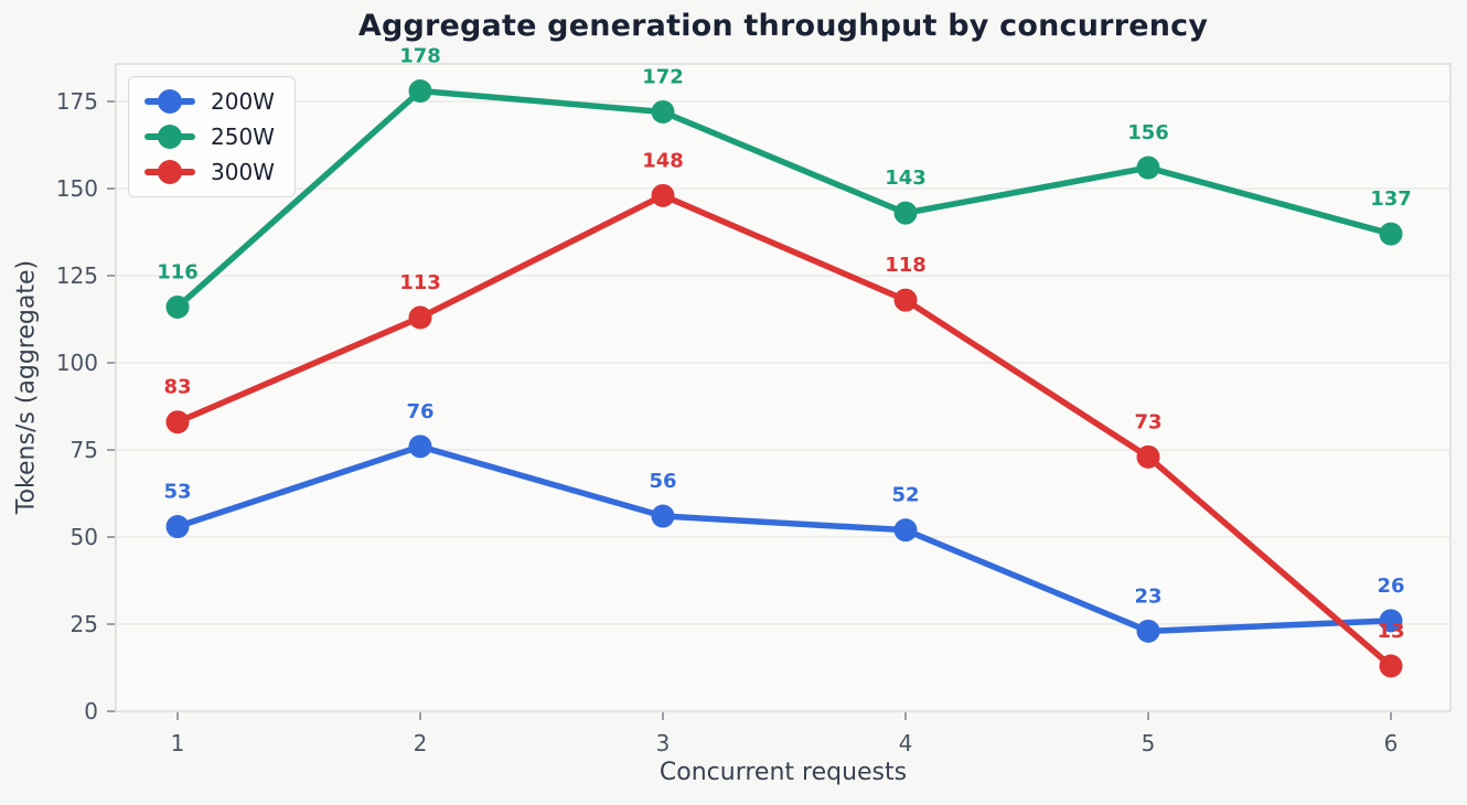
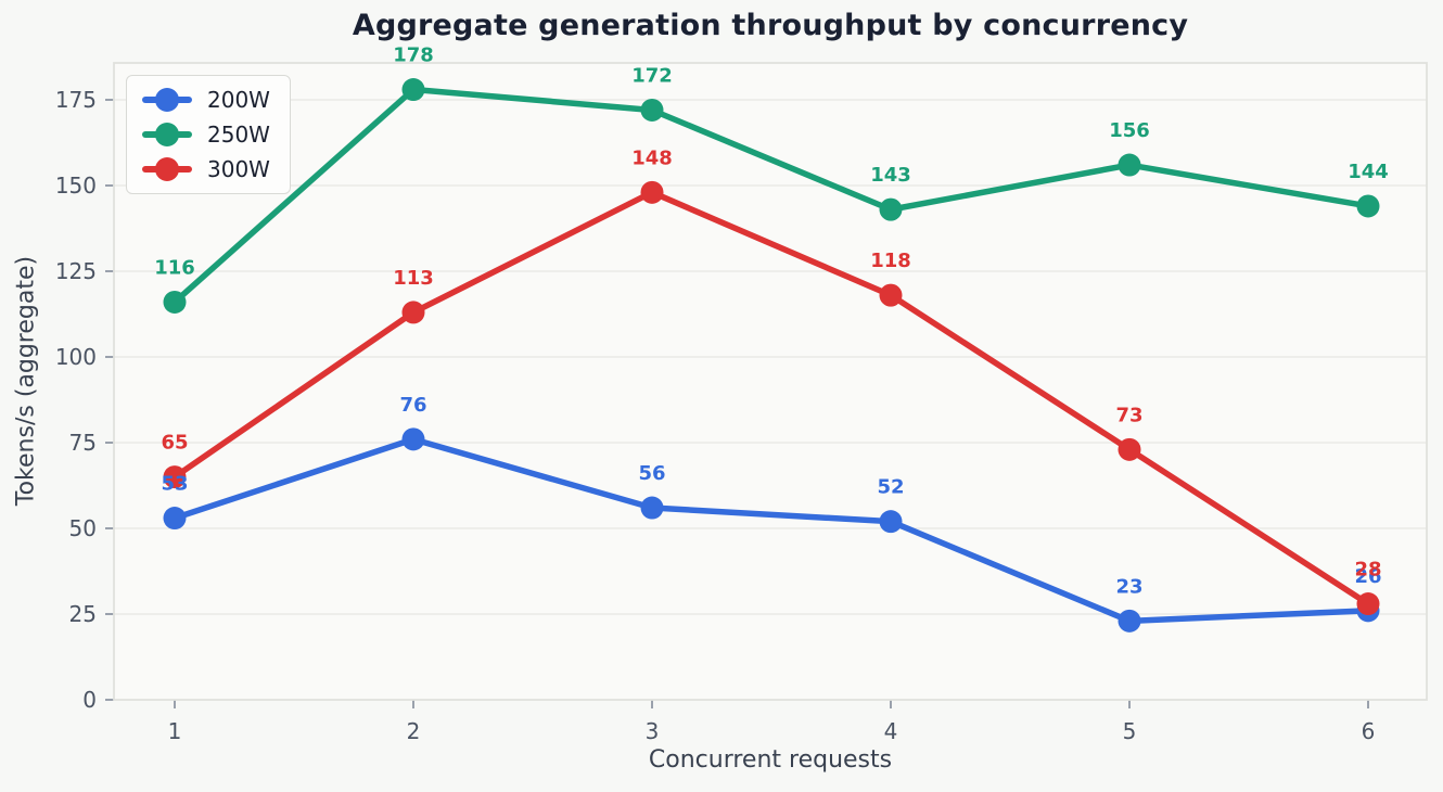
300W/1: 83 -> 65
250W/6: 137 -> 144
300W/6: 13 -> 28
